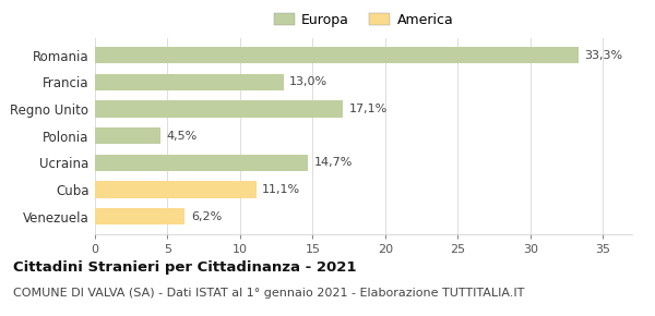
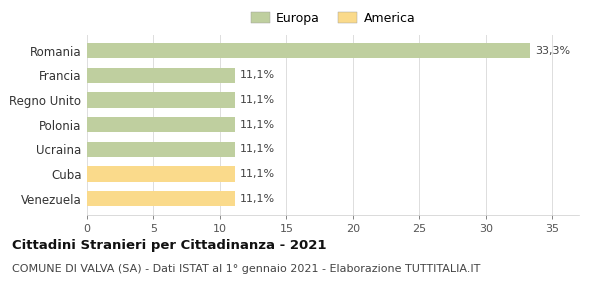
Francia: 13,0% -> 11,1%
Regno Unito: 17,1% -> 11,1%
Polonia: 4,5% -> 11,1%
Ucraina: 14,7% -> 11,1%
Venezuela: 6,2% -> 11,1%
